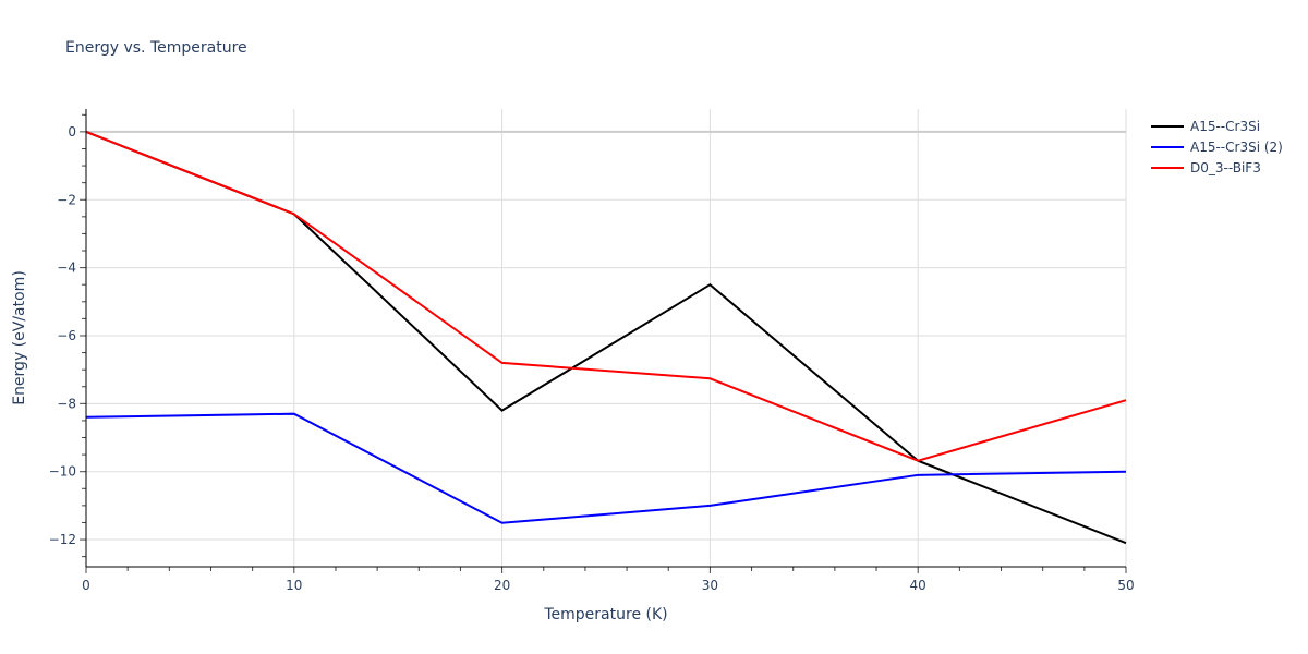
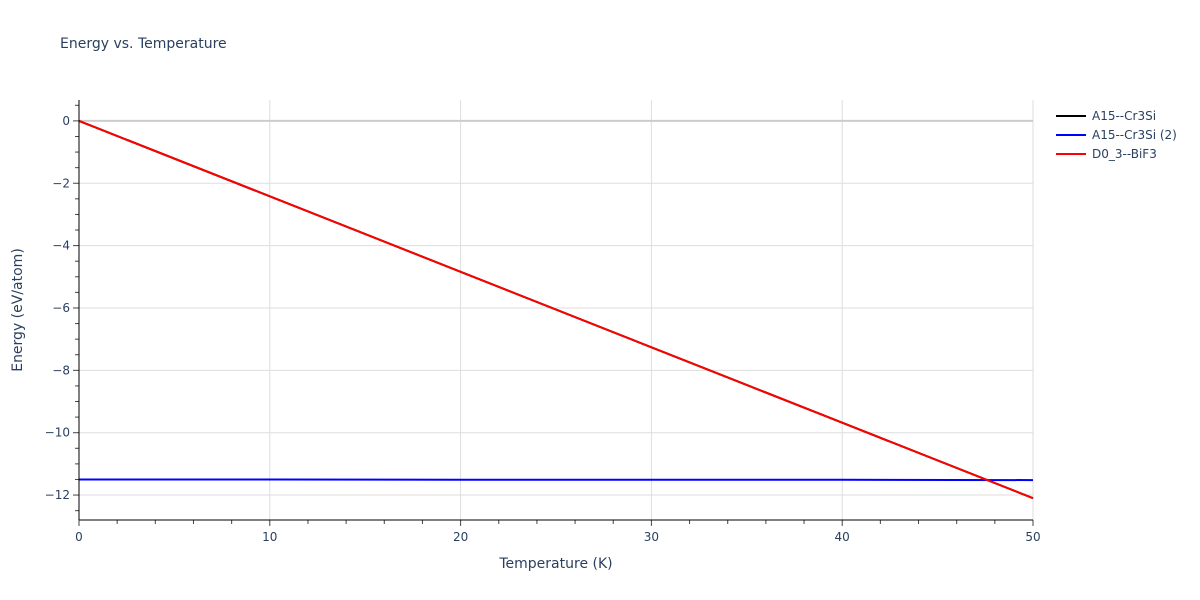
A15--Cr3Si (2)/0: -8.4 -> -11.5
A15--Cr3Si (2)/10: -8.3 -> -11.5
A15--Cr3Si/20: -8.2 -> -4.8
D0_3--BiF3/20: -6.8 -> -4.8
A15--Cr3Si/30: -4.5 -> -7.3
A15--Cr3Si (2)/30: -11.0 -> -11.5
A15--Cr3Si (2)/40: -10.1 -> -11.5
A15--Cr3Si (2)/50: -10.0 -> -11.5
D0_3--BiF3/50: -7.9 -> -12.1
